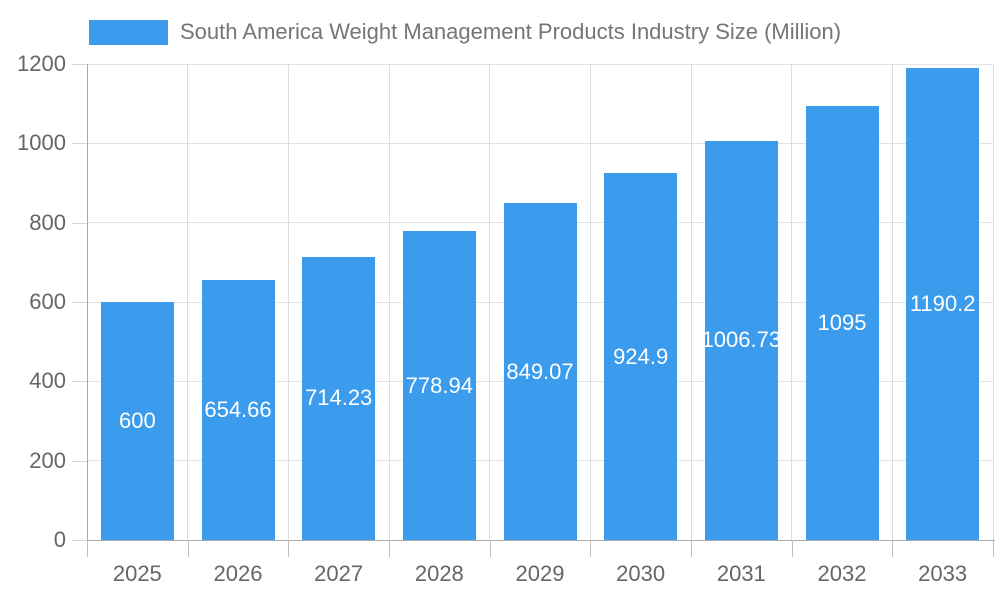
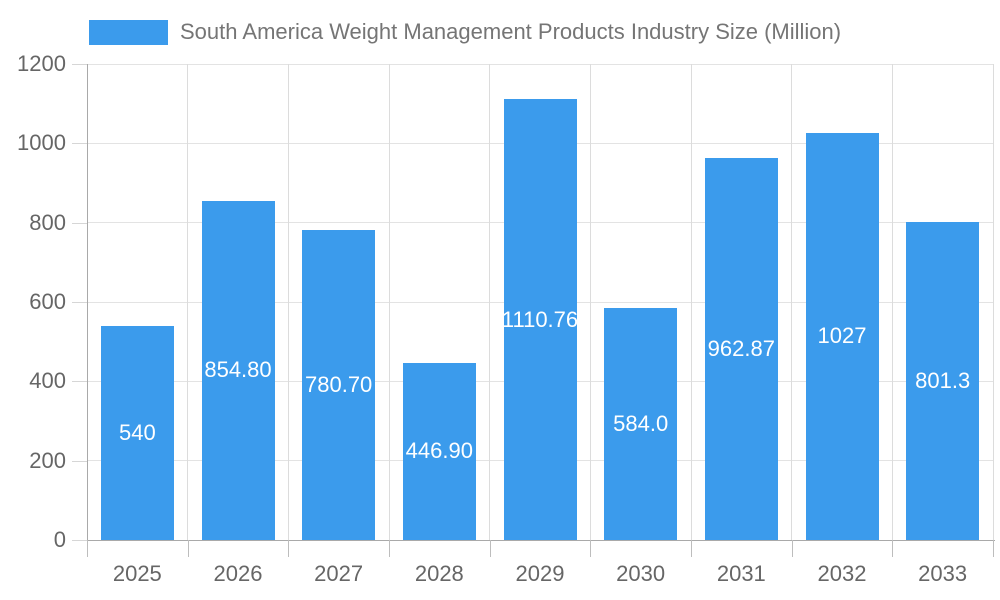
2025: 600 -> 540
2026: 654.66 -> 854.80
2027: 714.23 -> 780.70
2028: 778.94 -> 446.90
2029: 849.07 -> 1110.76
2030: 924.9 -> 584.0
2031: 1006.73 -> 962.87
2032: 1095 -> 1027
2033: 1190.2 -> 801.3
